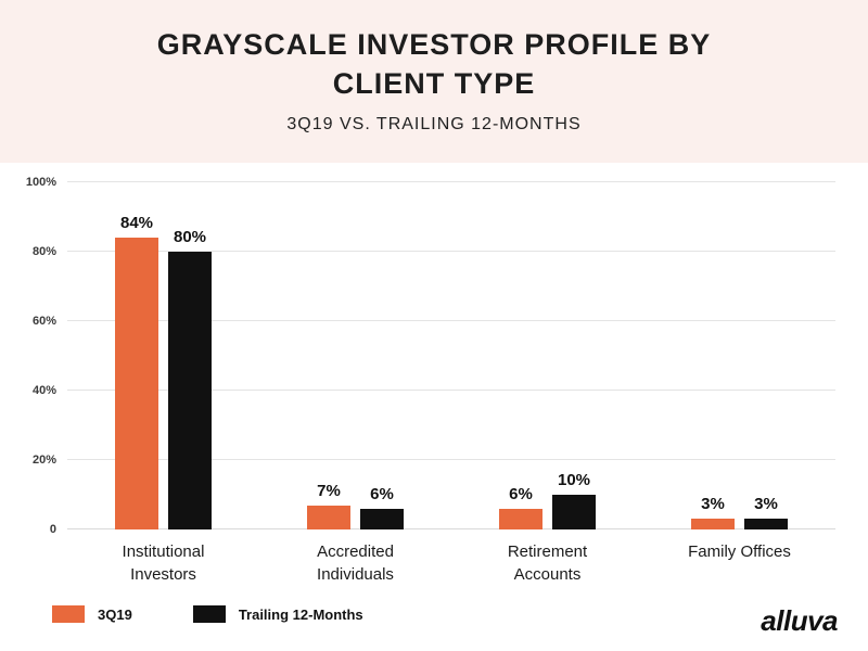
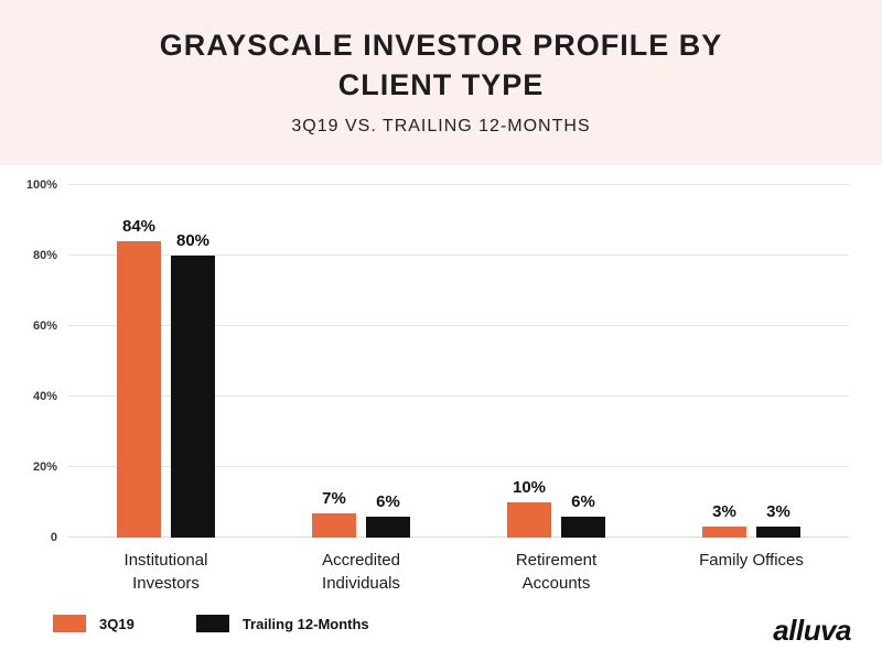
3Q19/Retirement Accounts: 6% -> 10%
Trailing 12-Months/Retirement Accounts: 10% -> 6%
